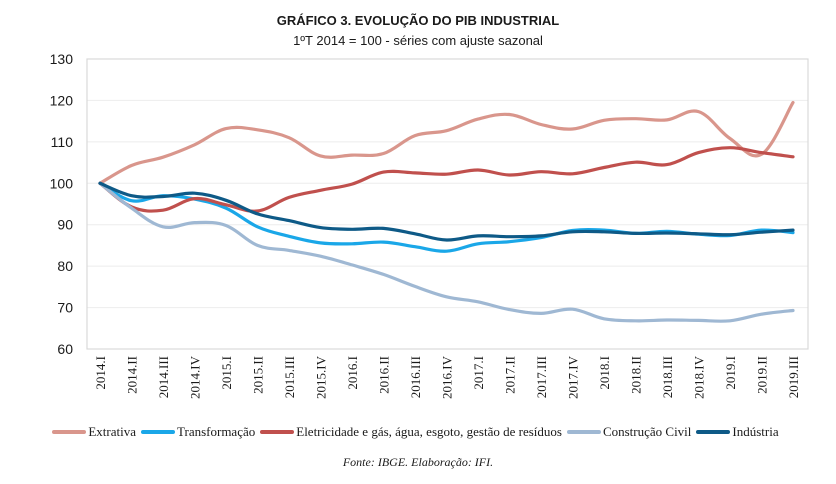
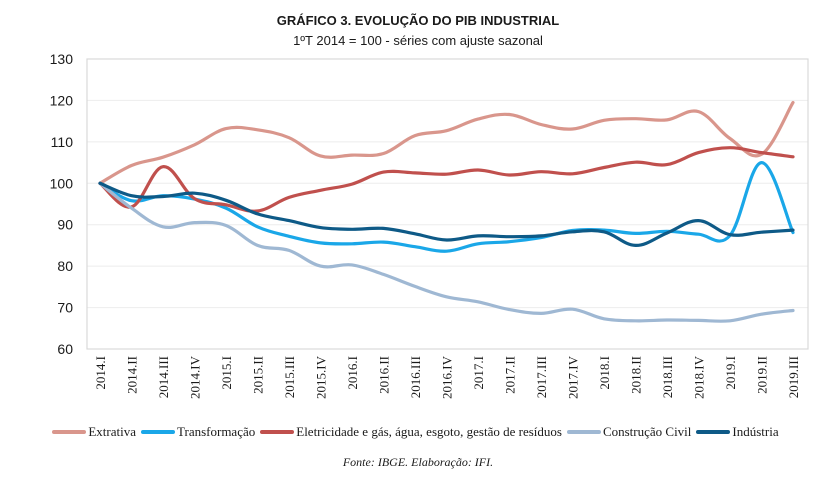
Eletricidade e gás, água, esgoto, gestão de resíduos/2014.III: 94 -> 104
Construção Civil/2015.IV: 82 -> 80
Indústria/2018.II: 88 -> 85
Indústria/2018.IV: 88 -> 91
Transformação/2019.II: 89 -> 105
